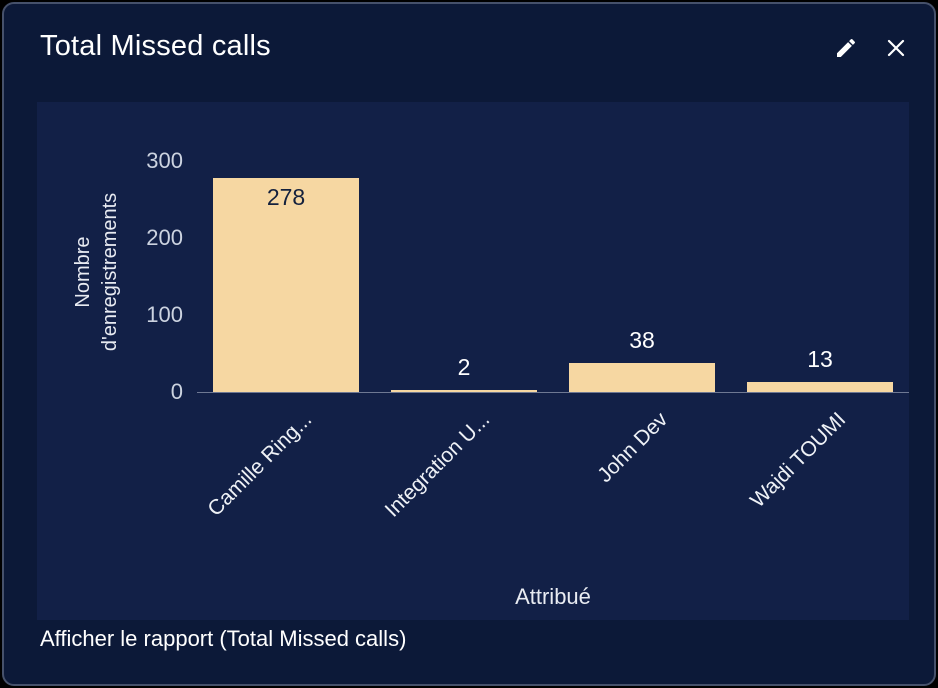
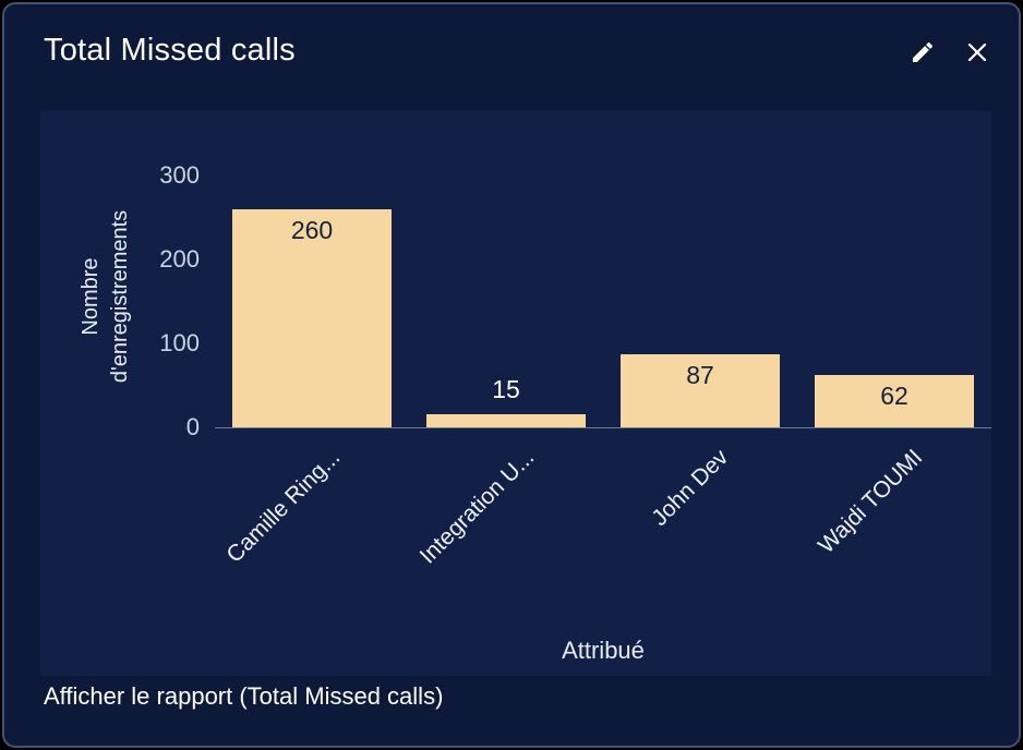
Camille Ring...: 278 -> 260
Integration U...: 2 -> 15
John Dev: 38 -> 87
Wajdi TOUMI: 13 -> 62
